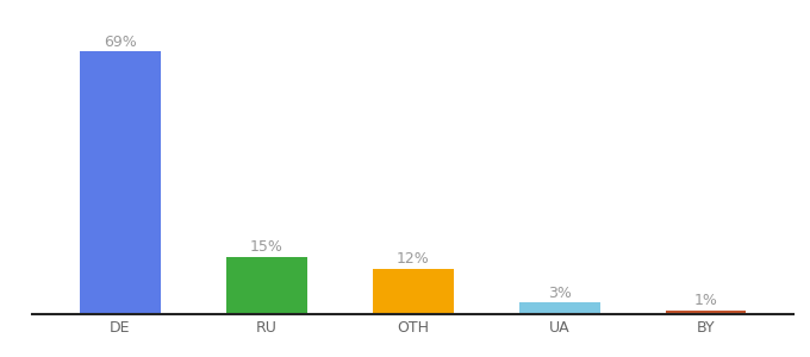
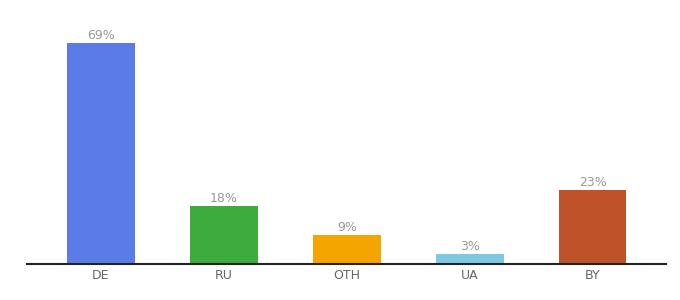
RU: 15% -> 18%
OTH: 12% -> 9%
BY: 1% -> 23%
